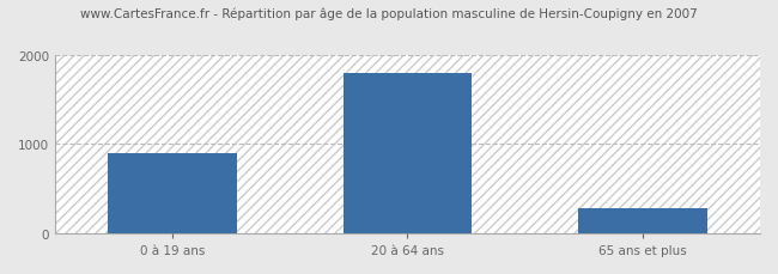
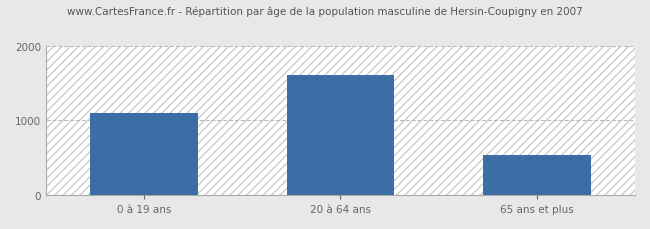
0 à 19 ans: 900 -> 1100
20 à 64 ans: 1800 -> 1600
65 ans et plus: 280 -> 540
